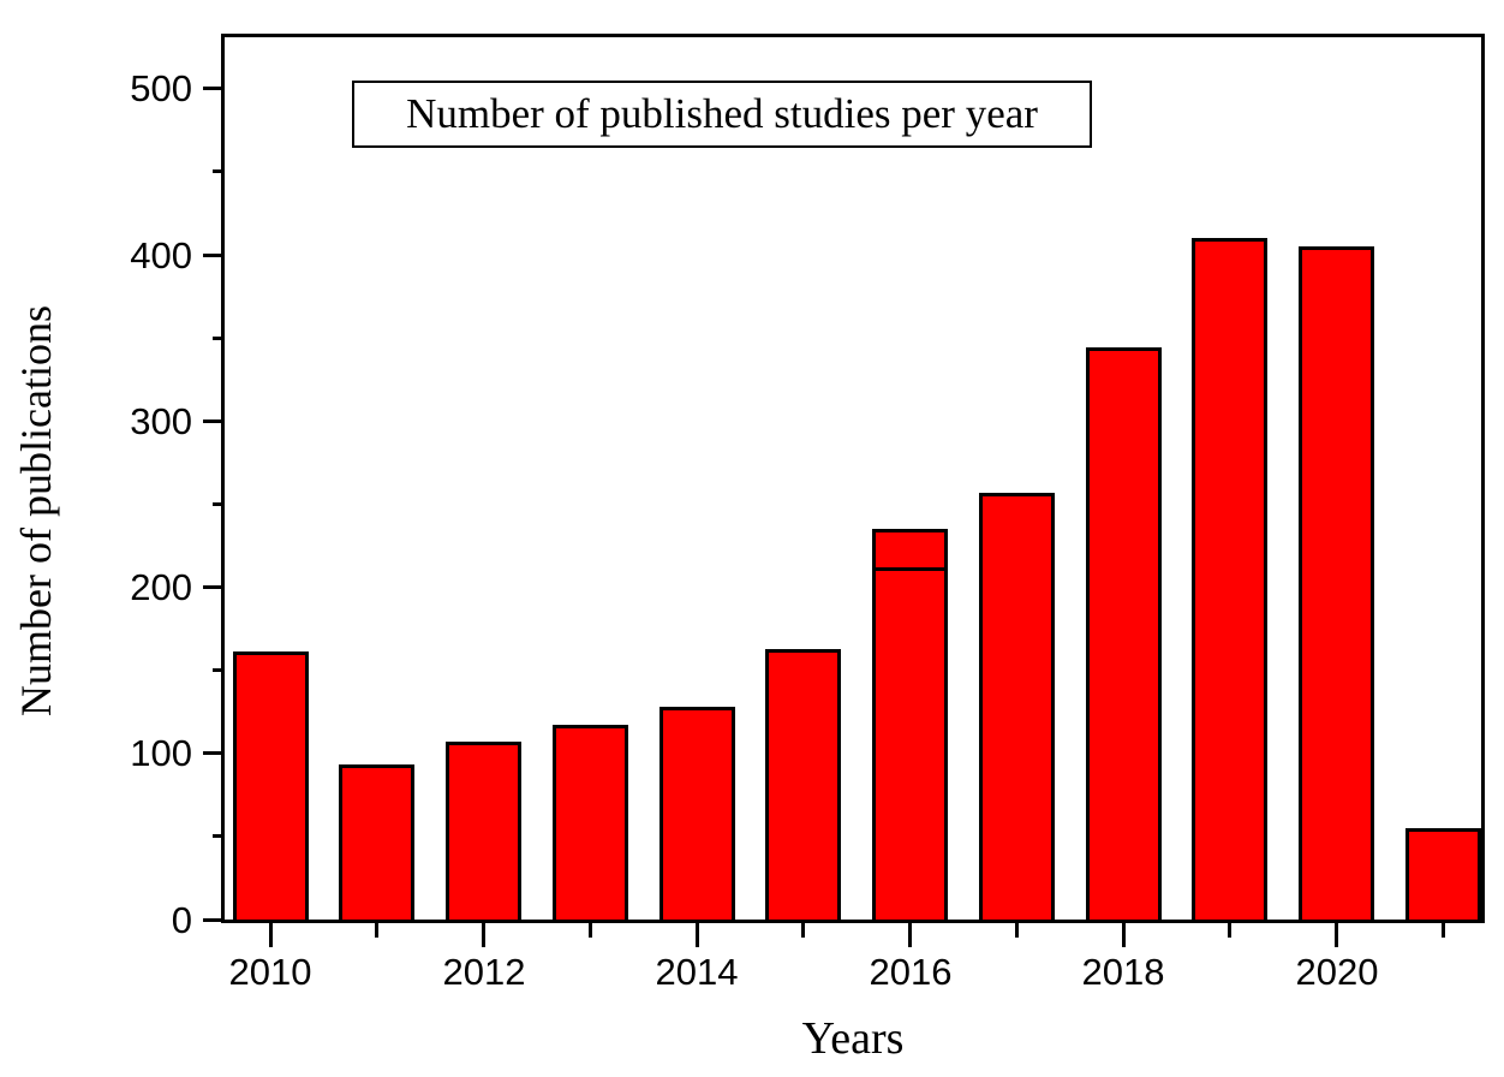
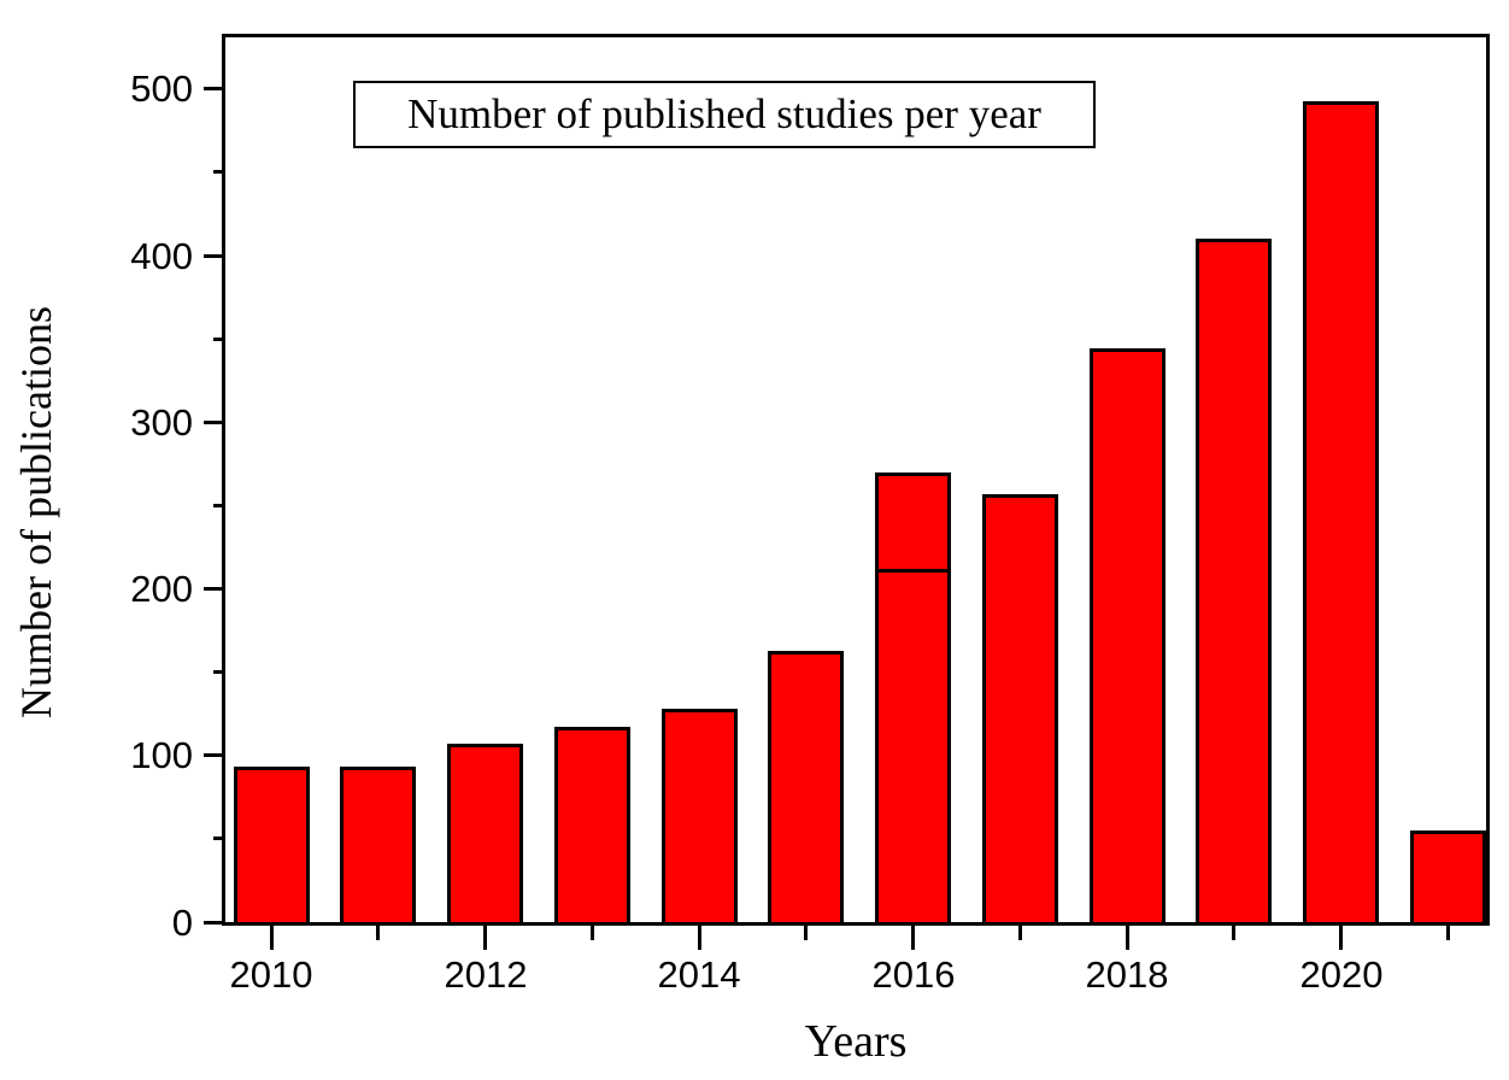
2010: 161 -> 93
2016: 235 -> 270
2020: 405 -> 493
